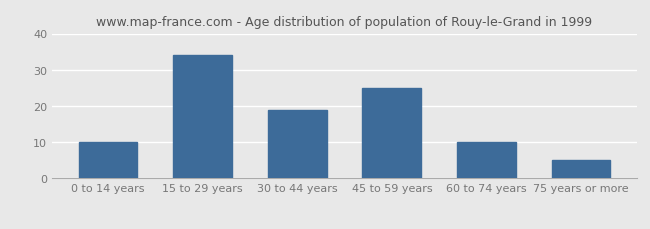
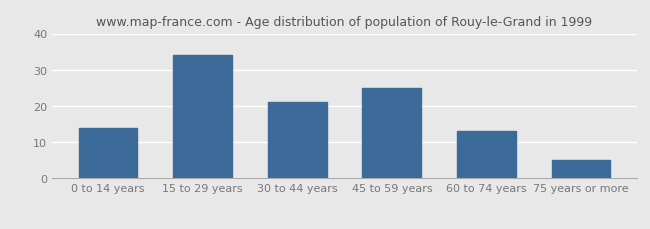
0 to 14 years: 10 -> 14
30 to 44 years: 19 -> 21
60 to 74 years: 10 -> 13
